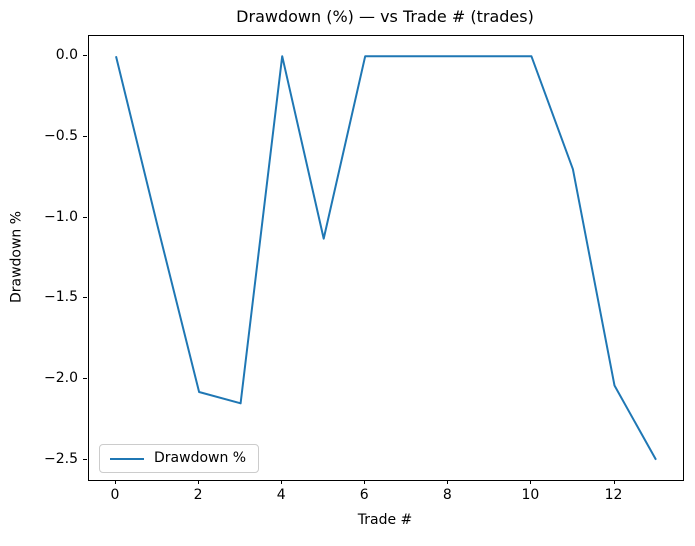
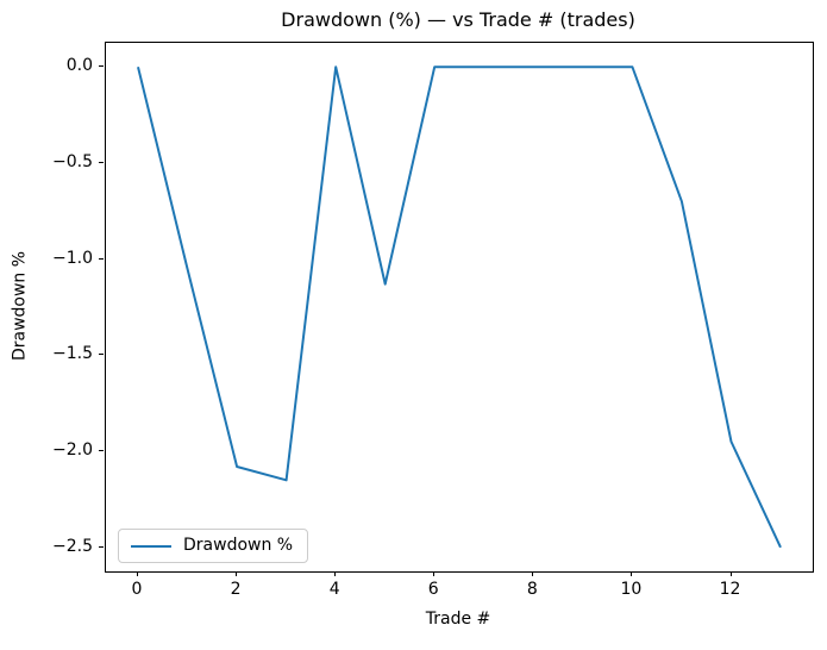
12: -2.04 -> -1.95
